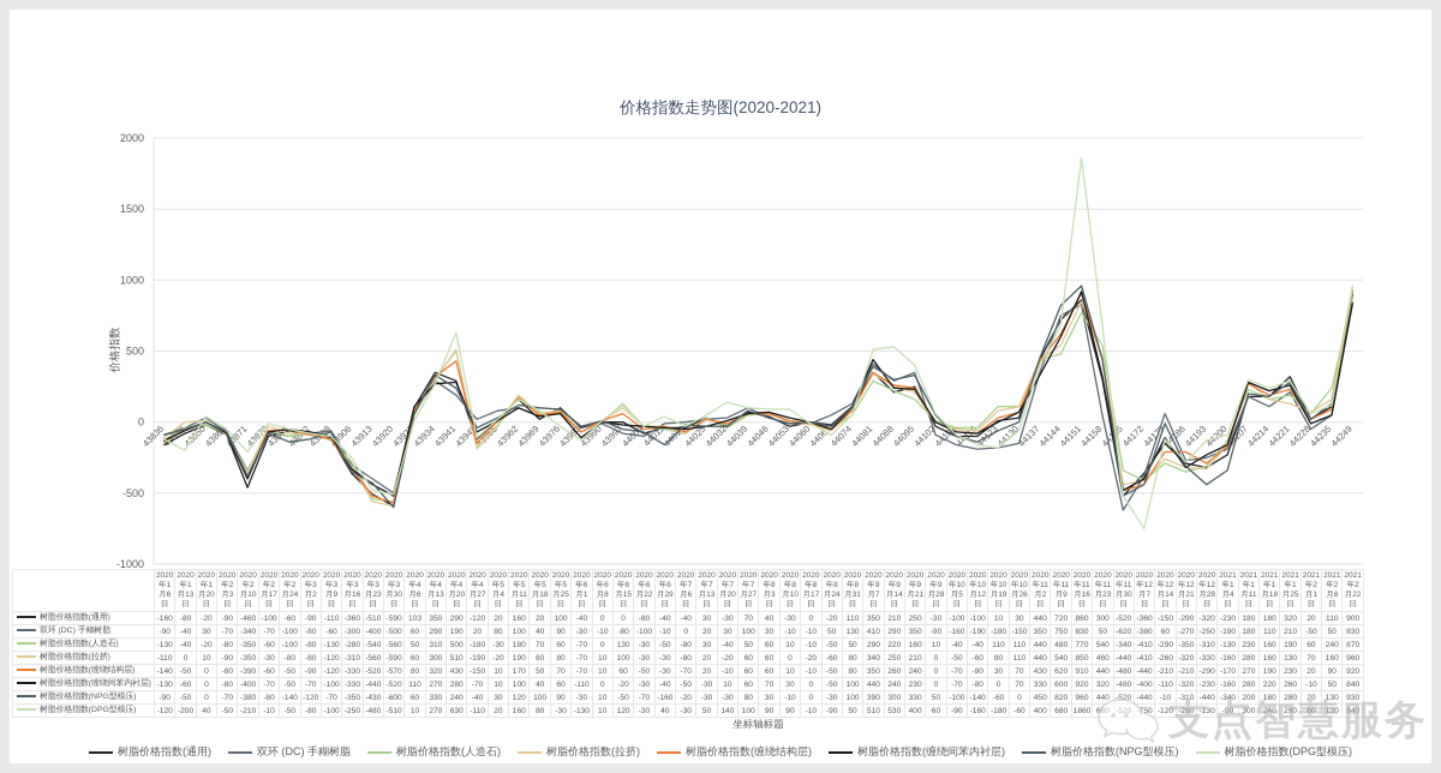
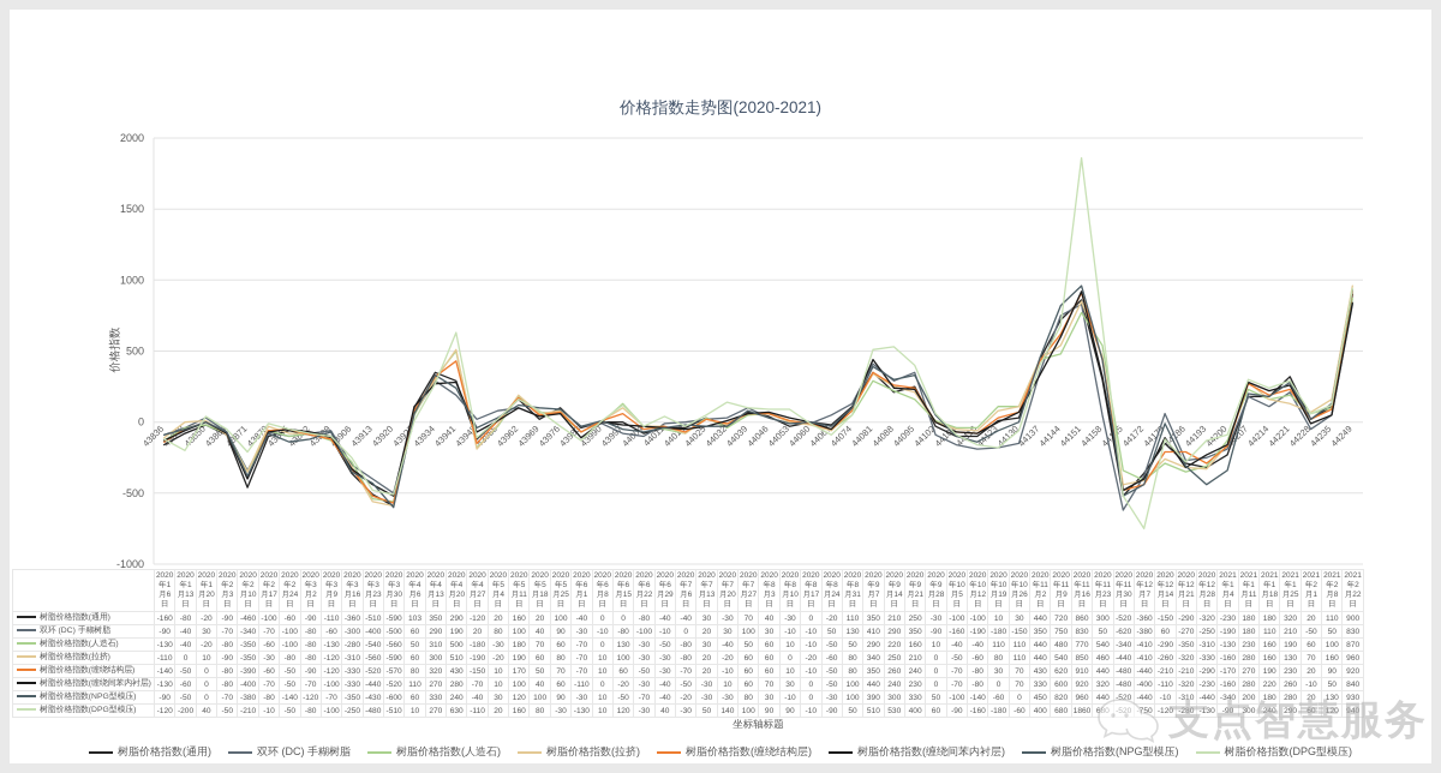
树脂价格指数(NPG型模压)/2020年6月29日: -160 -> -40
树脂价格指数(人造石)/2021年2月8日: 240 -> 100
